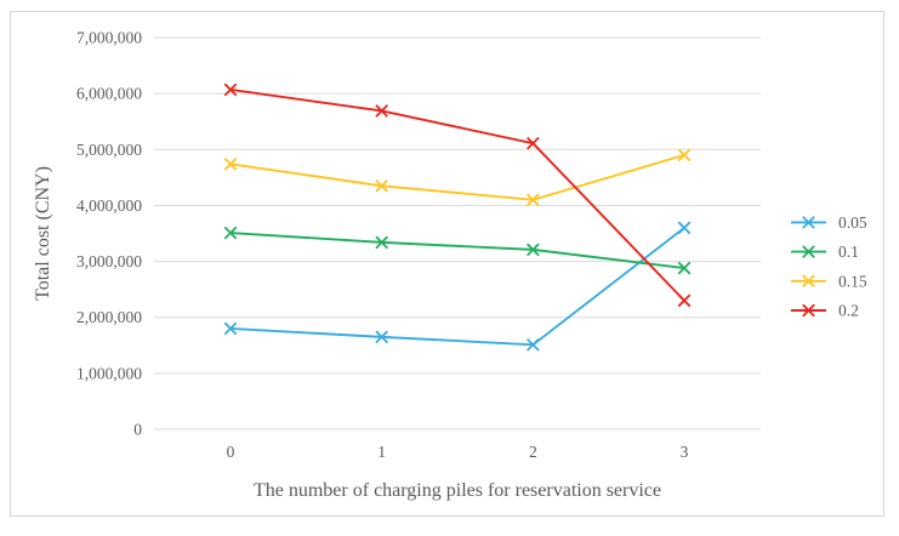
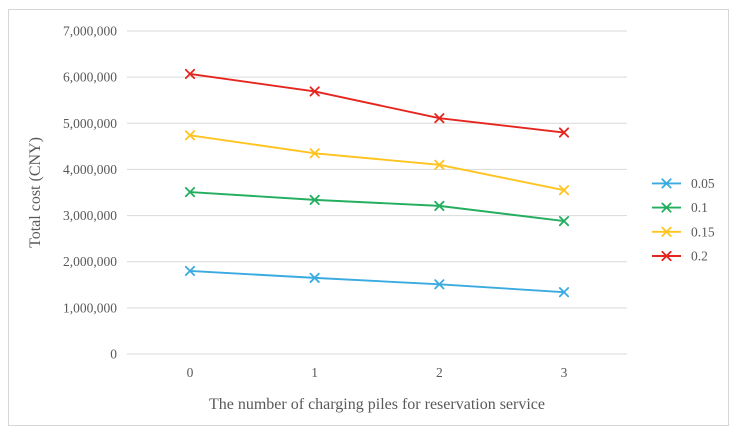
0.05/3: 3600000 -> 1300000
0.15/3: 4900000 -> 3600000
0.2/3: 2300000 -> 4800000
